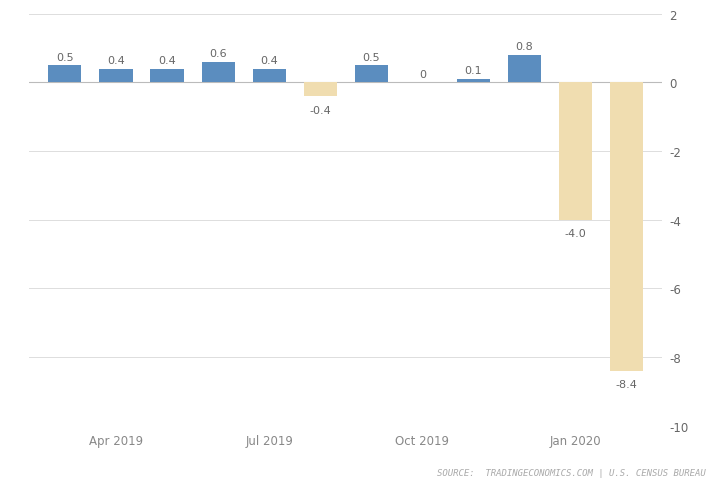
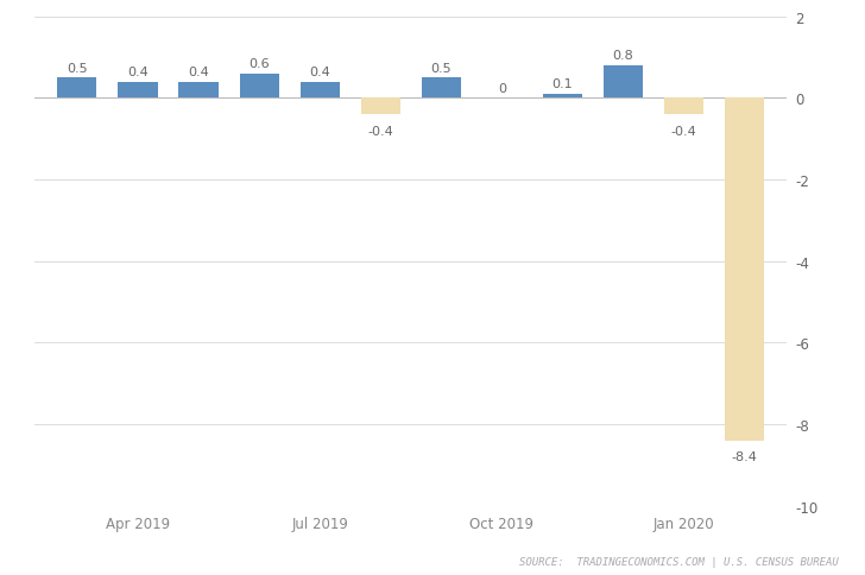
Jan 2020: -4.0 -> -0.4
